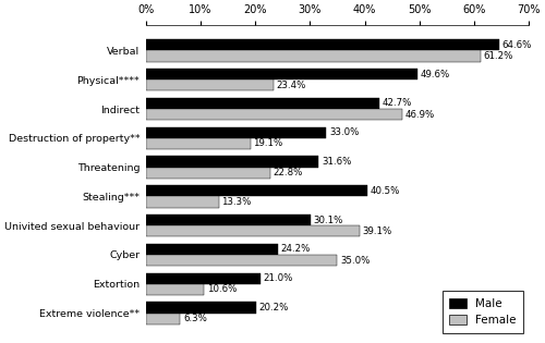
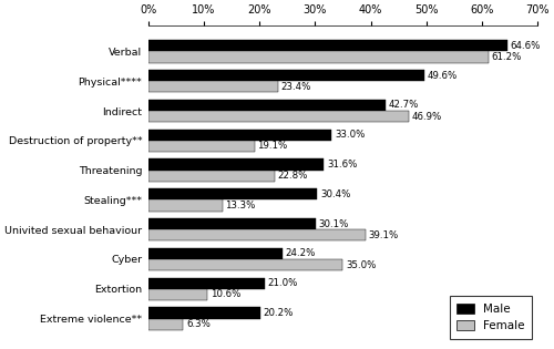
Male/Stealing***: 40.5% -> 30.4%
